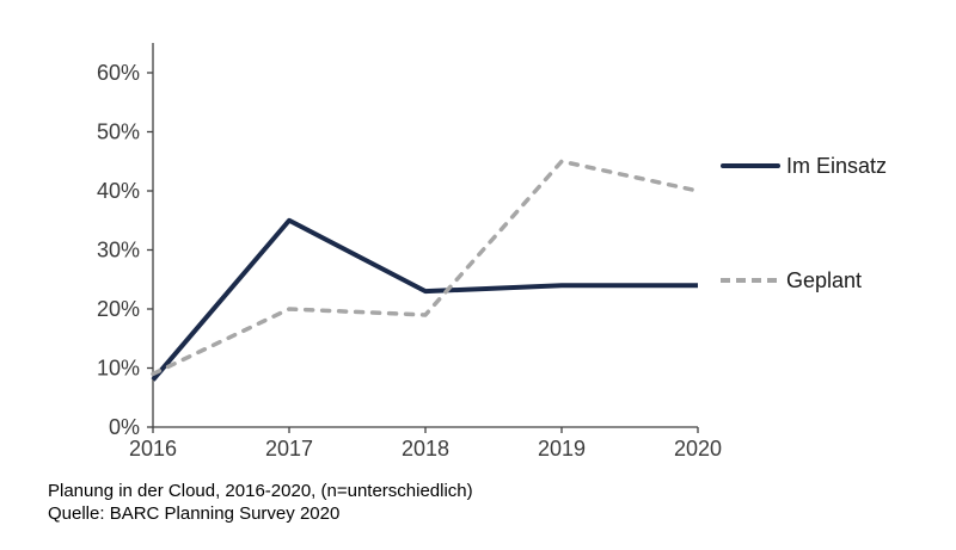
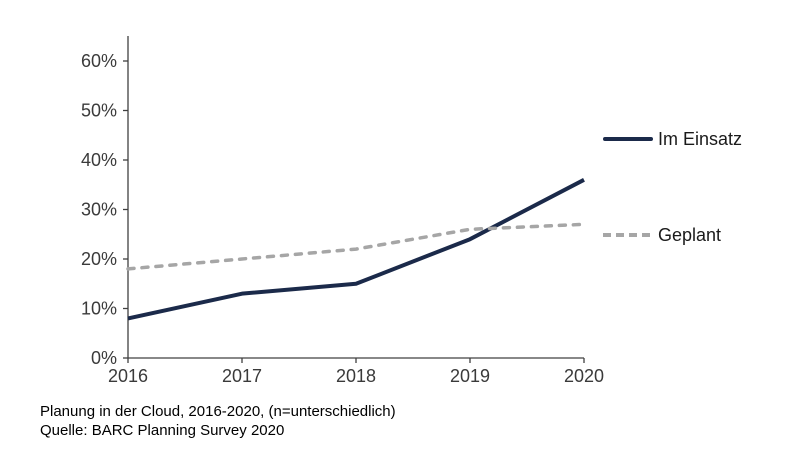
Geplant/2016: 9% -> 18%
Im Einsatz/2017: 35% -> 13%
Im Einsatz/2018: 23% -> 15%
Geplant/2018: 19% -> 22%
Geplant/2019: 45% -> 26%
Im Einsatz/2020: 24% -> 36%
Geplant/2020: 40% -> 27%
